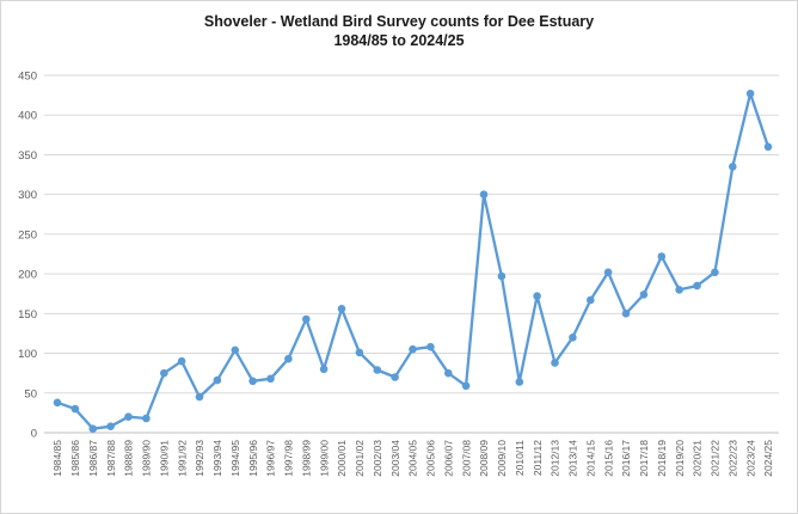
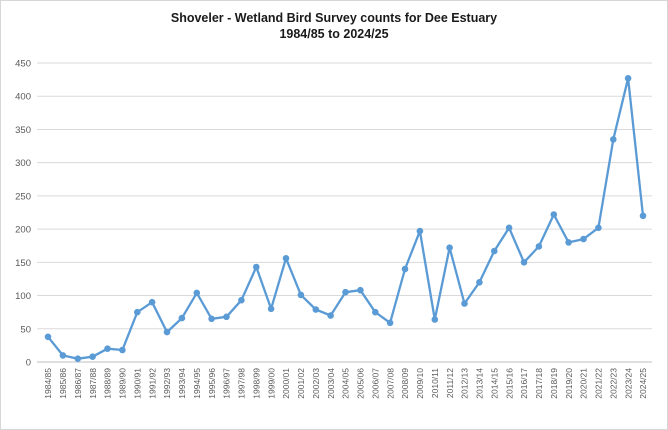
1985/86: 30 -> 10
2008/09: 300 -> 140
2024/25: 360 -> 220
